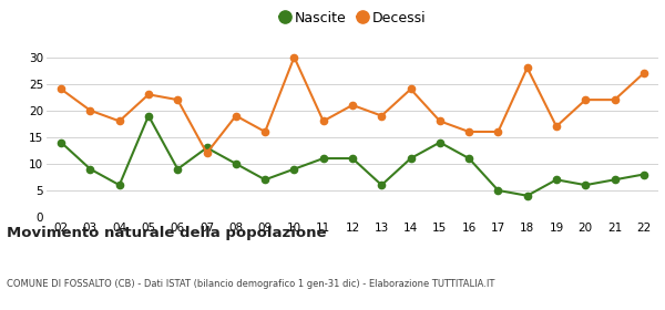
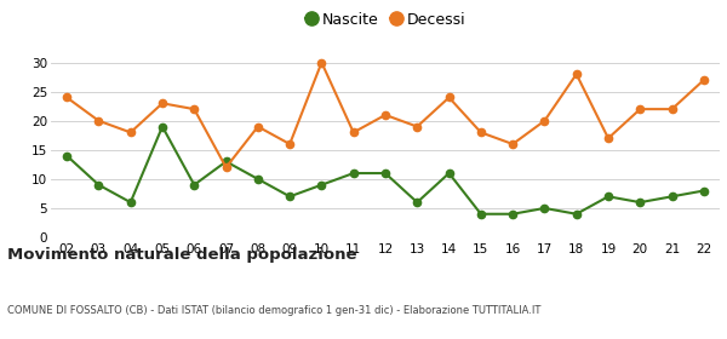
Nascite/15: 14 -> 4
Nascite/16: 11 -> 4
Decessi/17: 16 -> 20
